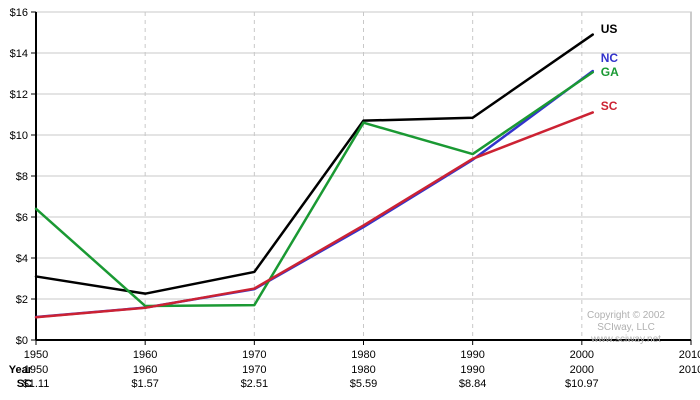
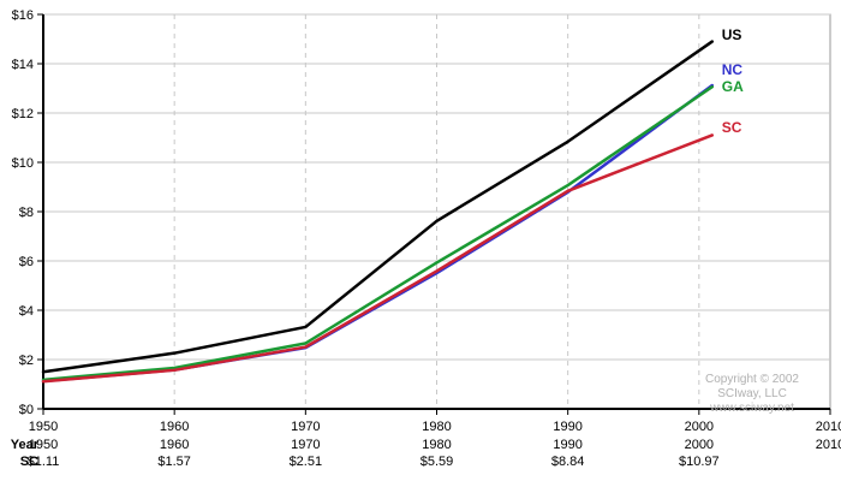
US/1950: $3.1 -> $1.5
GA/1950: $6.4 -> $1.2
GA/1970: $1.7 -> $2.7
US/1980: $10.7 -> $7.6
GA/1980: $10.6 -> $5.9
